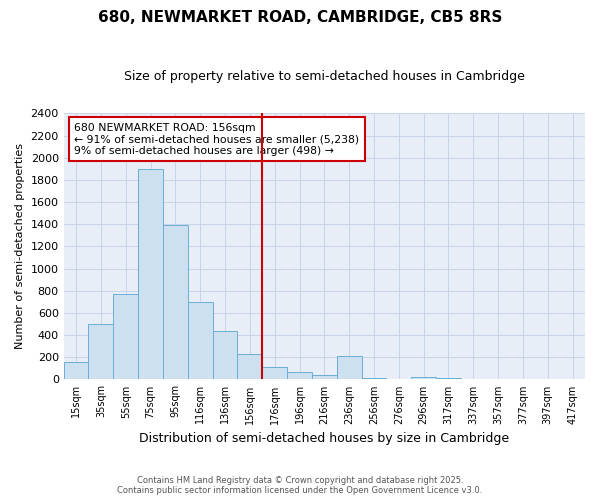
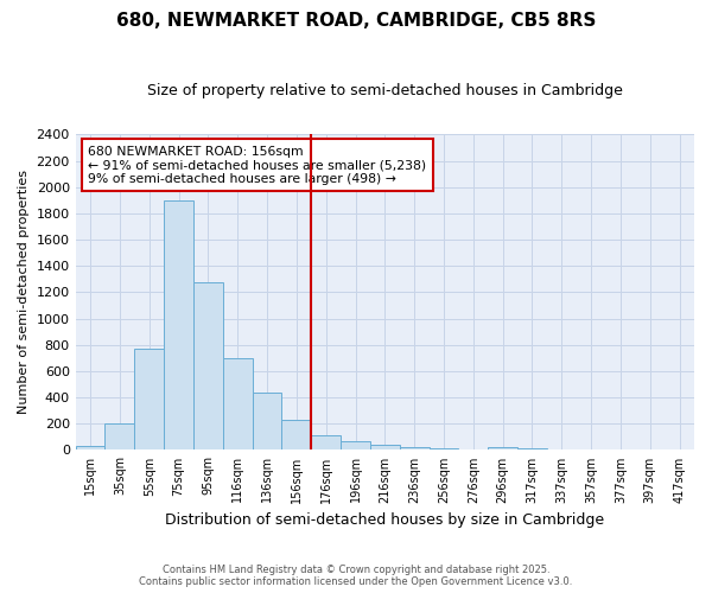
15sqm: 160 -> 30
35sqm: 500 -> 200
95sqm: 1390 -> 1280
236sqm: 210 -> 20
